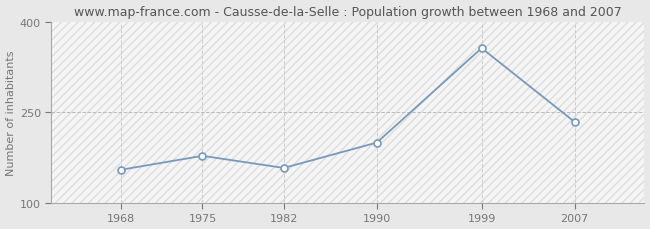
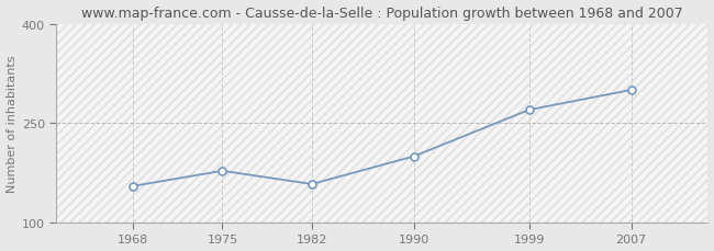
1999: 356 -> 270
2007: 234 -> 300
